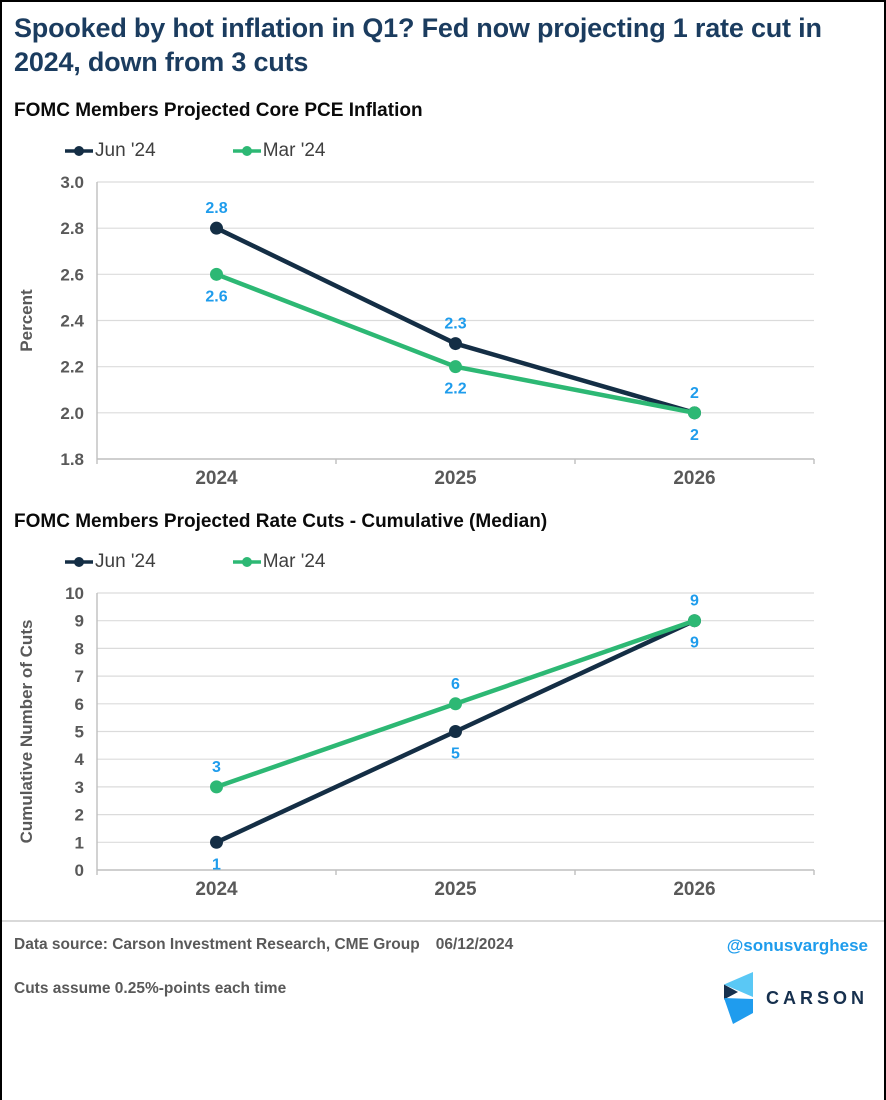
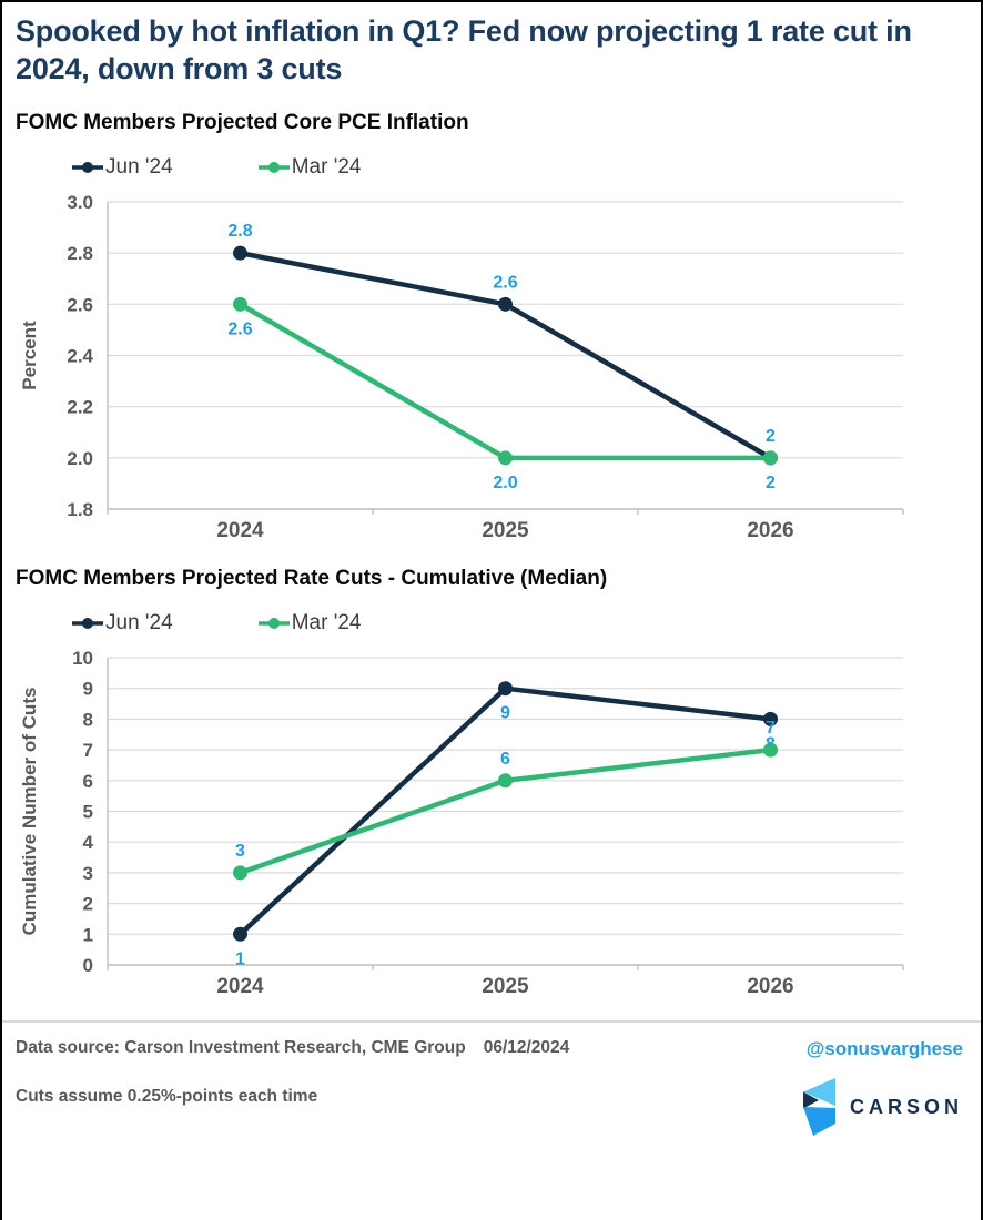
FOMC Members Projected Core PCE Inflation/Jun '24/2025: 2.3 -> 2.6
FOMC Members Projected Core PCE Inflation/Mar '24/2025: 2.2 -> 2.0
FOMC Members Projected Rate Cuts - Cumulative (Median)/Jun '24/2025: 5 -> 9
FOMC Members Projected Rate Cuts - Cumulative (Median)/Jun '24/2026: 9 -> 8
FOMC Members Projected Rate Cuts - Cumulative (Median)/Mar '24/2026: 9 -> 7
